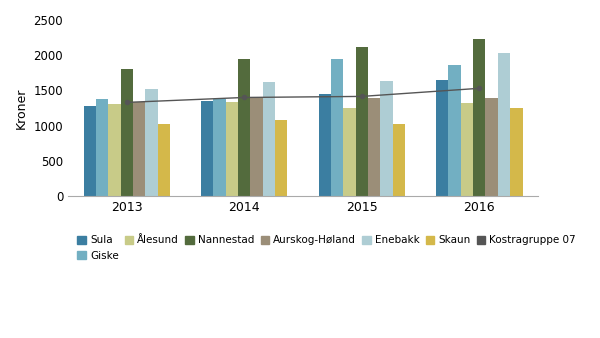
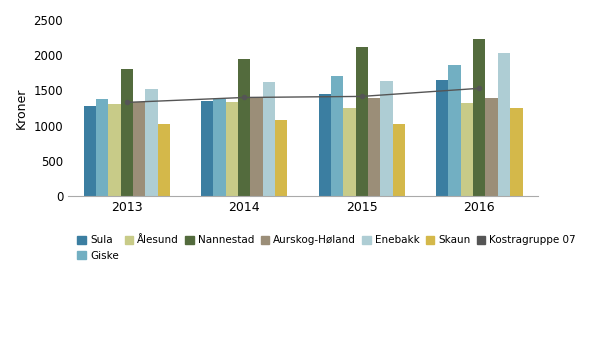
Giske/2015: 1940 -> 1710
